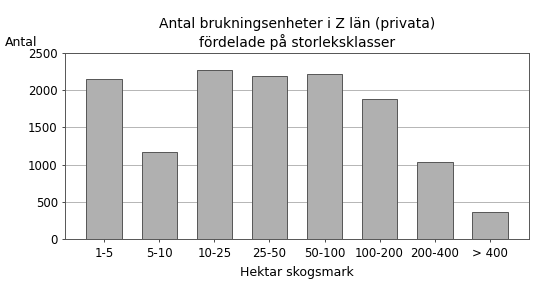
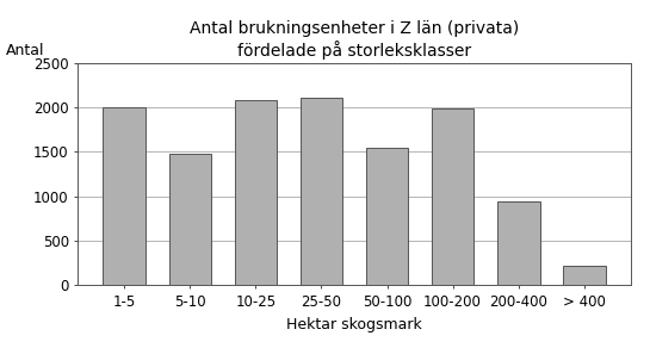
1-5: 2150 -> 2000
5-10: 1170 -> 1480
10-25: 2270 -> 2080
25-50: 2190 -> 2100
50-100: 2210 -> 1540
100-200: 1880 -> 1980
200-400: 1030 -> 940
> 400: 370 -> 220
